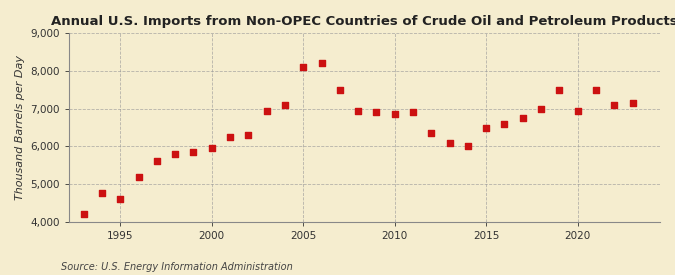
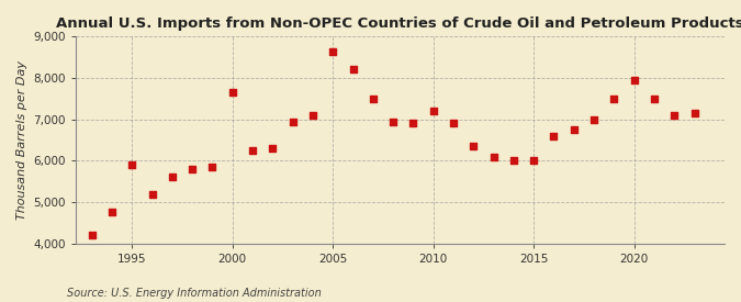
1995: 4,600 -> 5,900
2000: 5,950 -> 7,650
2005: 8,100 -> 8,650
2010: 6,850 -> 7,200
2015: 6,500 -> 6,000
2020: 6,950 -> 7,950
